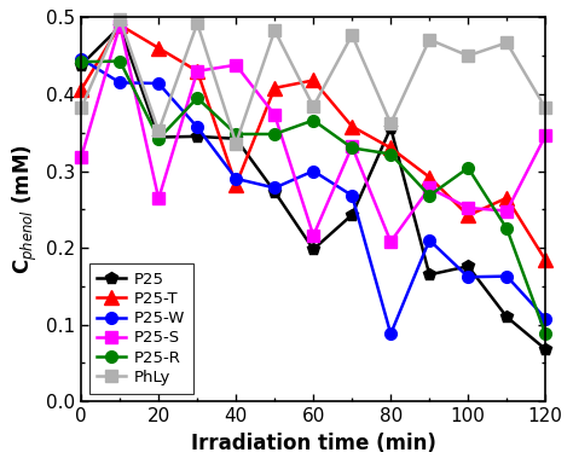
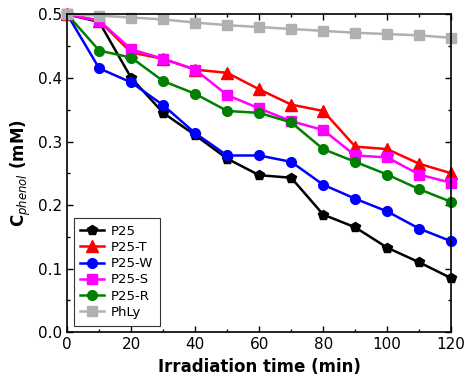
P25/0: 0.438 -> 0.500
P25-T/0: 0.406 -> 0.500
P25-W/0: 0.446 -> 0.500
P25-S/0: 0.318 -> 0.500
P25-R/0: 0.442 -> 0.500
PhLy/0: 0.382 -> 0.500
P25/20: 0.344 -> 0.400
P25-T/20: 0.460 -> 0.440
P25-W/20: 0.414 -> 0.393
P25-S/20: 0.264 -> 0.445
P25-R/20: 0.342 -> 0.432
PhLy/20: 0.352 -> 0.495
P25/40: 0.342 -> 0.310
P25-T/40: 0.282 -> 0.413
P25-W/40: 0.290 -> 0.313
P25-S/40: 0.438 -> 0.413
P25-R/40: 0.348 -> 0.375
PhLy/40: 0.336 -> 0.487
P25/60: 0.198 -> 0.247
P25-T/60: 0.418 -> 0.382
P25-W/60: 0.300 -> 0.278
P25-S/60: 0.216 -> 0.352
P25-R/60: 0.366 -> 0.345
PhLy/60: 0.384 -> 0.480
P25/80: 0.356 -> 0.185
P25-T/80: 0.330 -> 0.348
P25-W/80: 0.088 -> 0.232
P25-S/80: 0.208 -> 0.318
P25-R/80: 0.322 -> 0.288
PhLy/80: 0.362 -> 0.474
P25/100: 0.176 -> 0.133
P25-T/100: 0.242 -> 0.288
P25-W/100: 0.162 -> 0.190
P25-S/100: 0.252 -> 0.275
P25-R/100: 0.304 -> 0.248
PhLy/100: 0.450 -> 0.469
P25/120: 0.068 -> 0.085
P25-T/120: 0.184 -> 0.250
P25-W/120: 0.108 -> 0.143
P25-S/120: 0.346 -> 0.235
P25-R/120: 0.088 -> 0.205
PhLy/120: 0.382 -> 0.463
